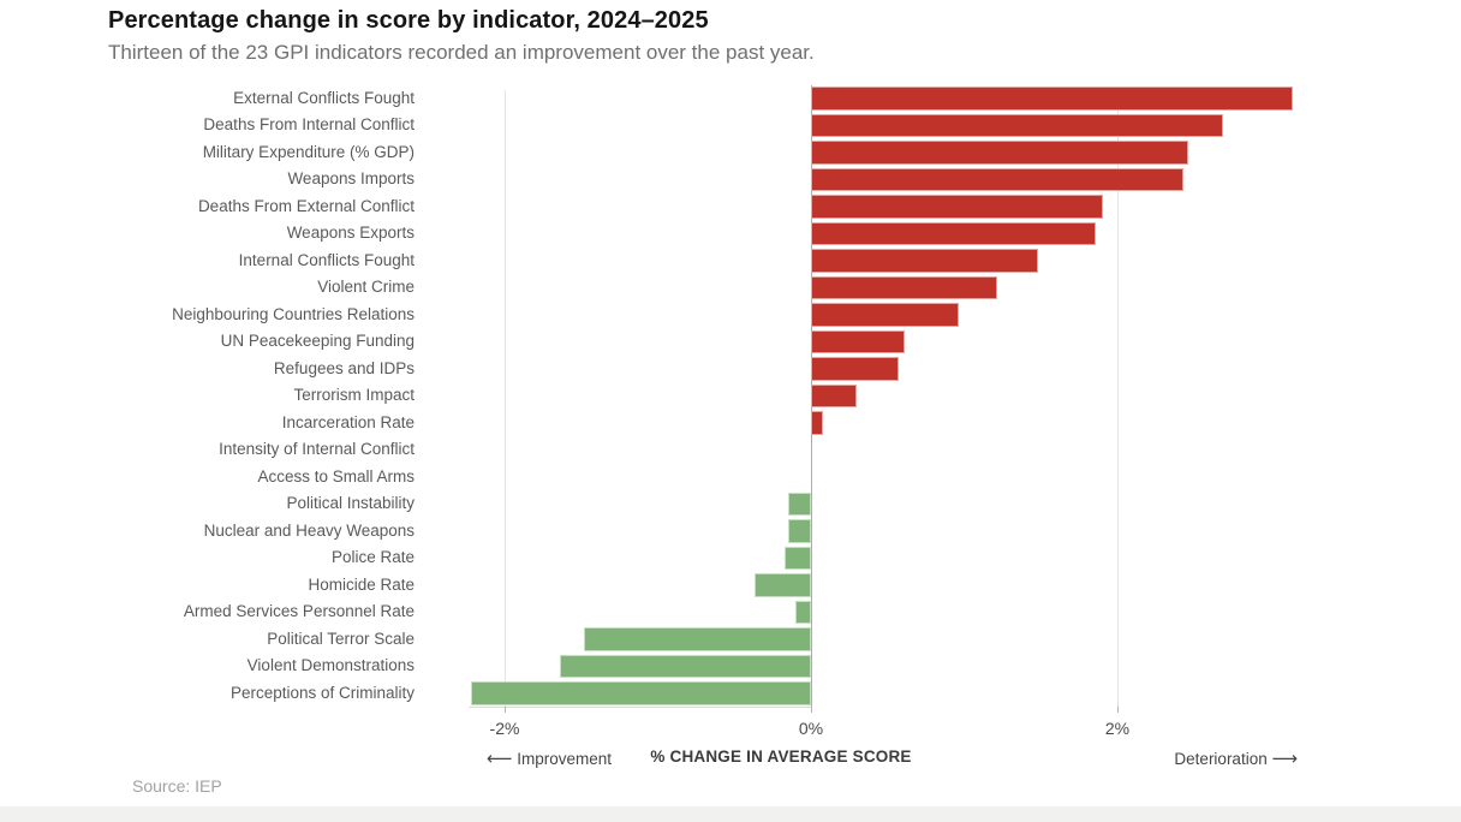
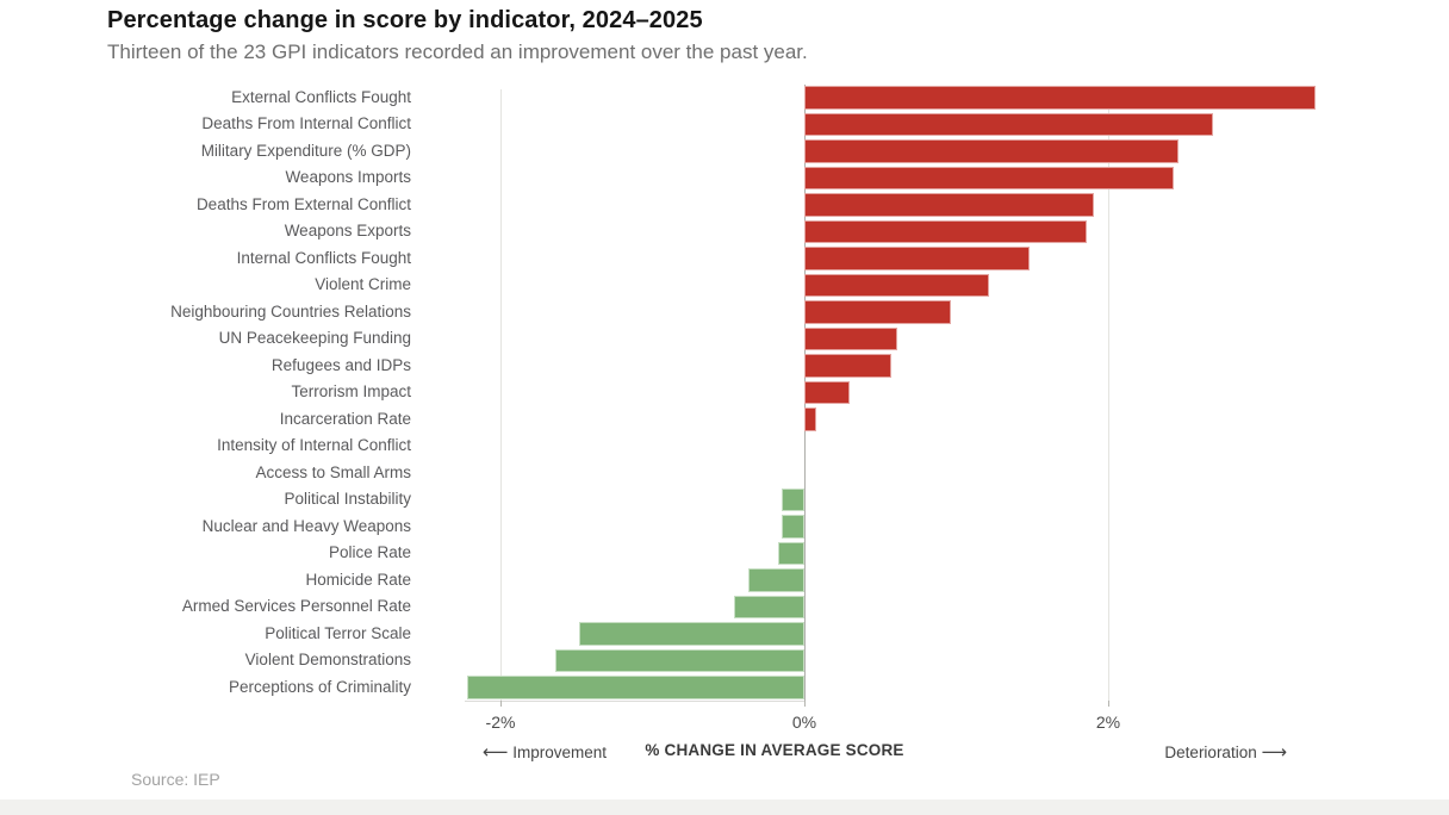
External Conflicts Fought: 3.13% -> 3.35%
Armed Services Personnel Rate: -0.10% -> -0.46%
